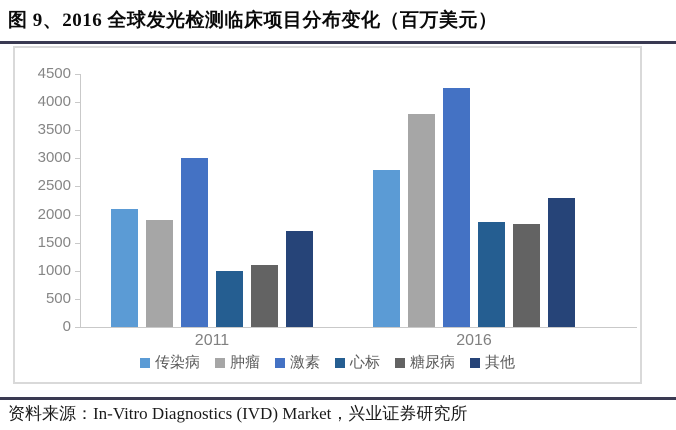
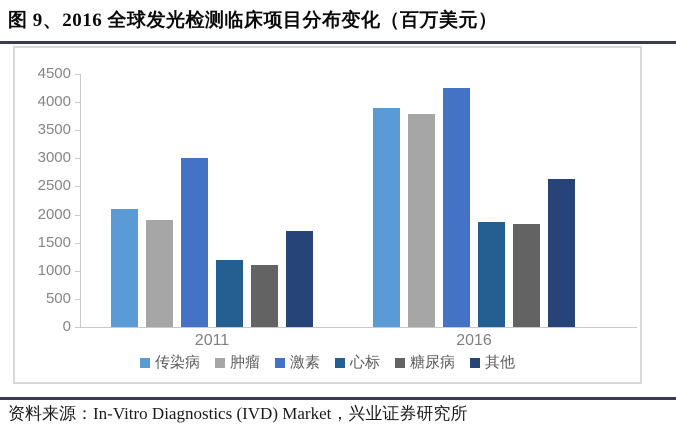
心标/2011: 1000 -> 1200
传染病/2016: 2800 -> 3900
其他/2016: 2300 -> 2600
